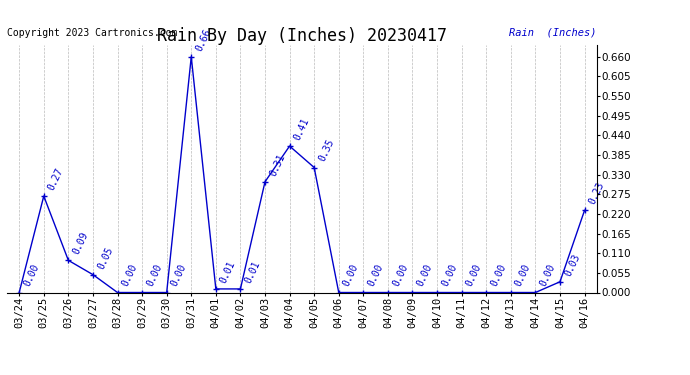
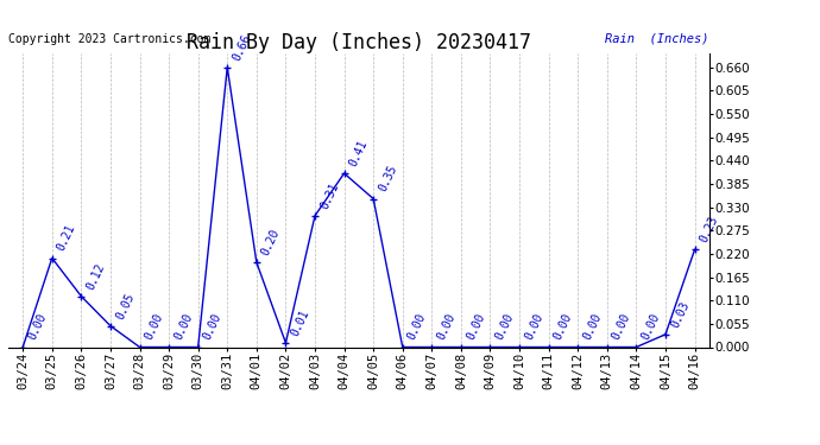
03/25: 0.27 -> 0.21
03/26: 0.09 -> 0.12
04/01: 0.01 -> 0.20
